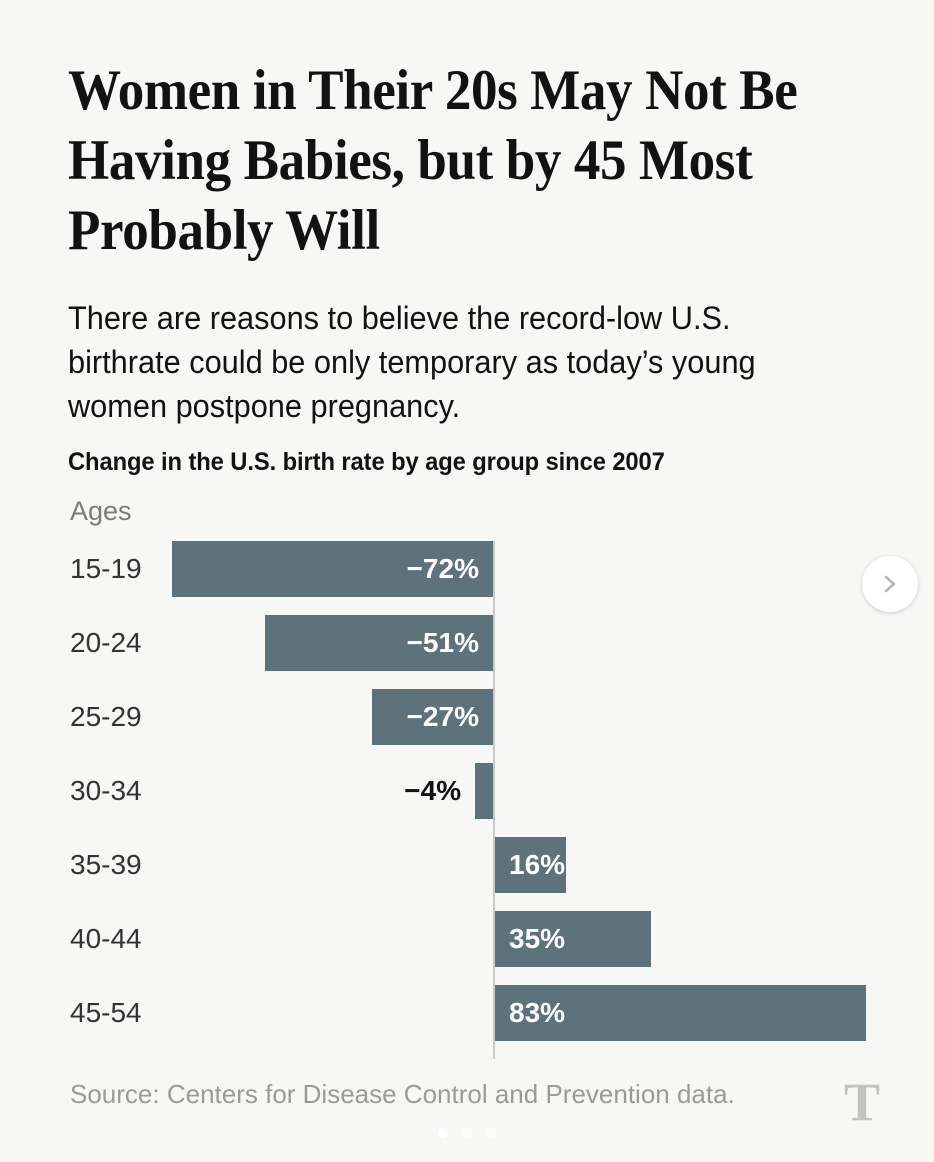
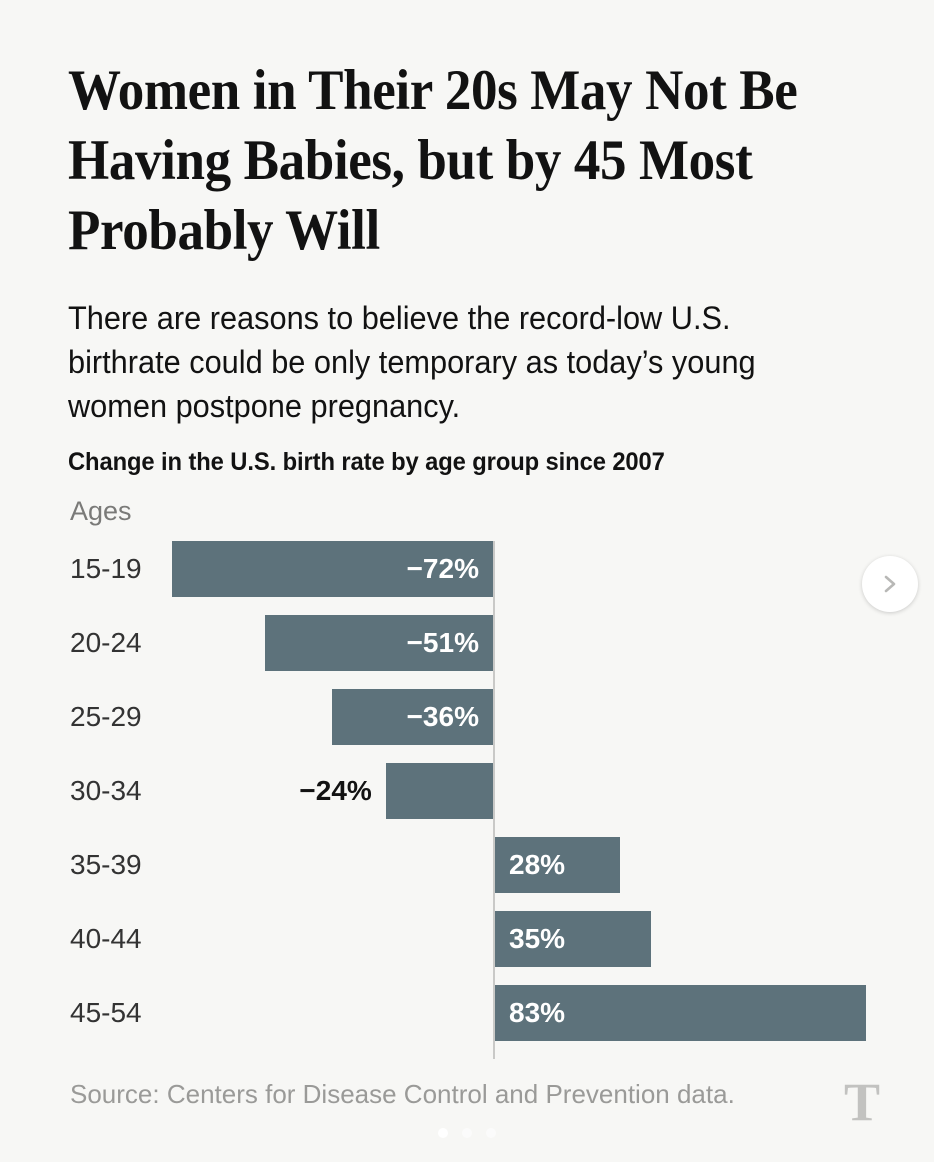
25-29: −27% -> −36%
30-34: −4% -> −24%
35-39: 16% -> 28%
